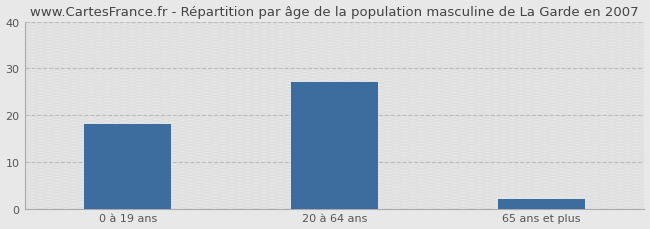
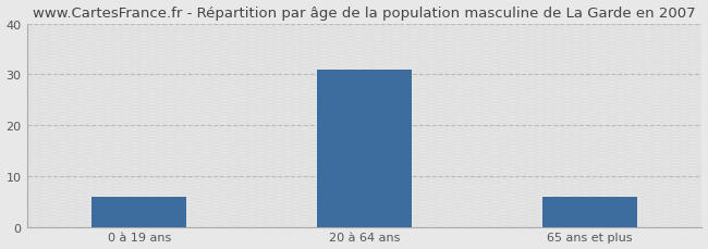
0 à 19 ans: 18 -> 6
20 à 64 ans: 27 -> 31
65 ans et plus: 2 -> 6
